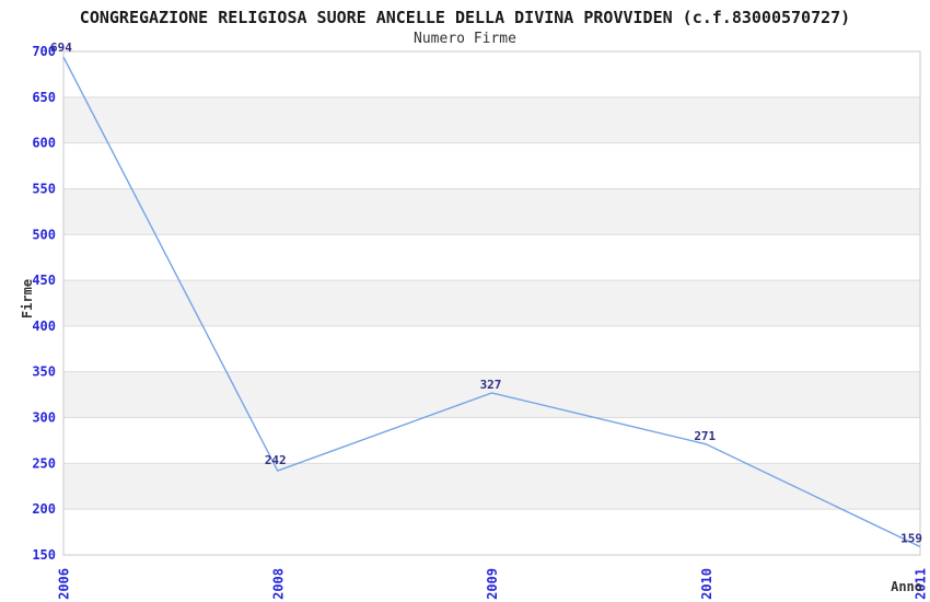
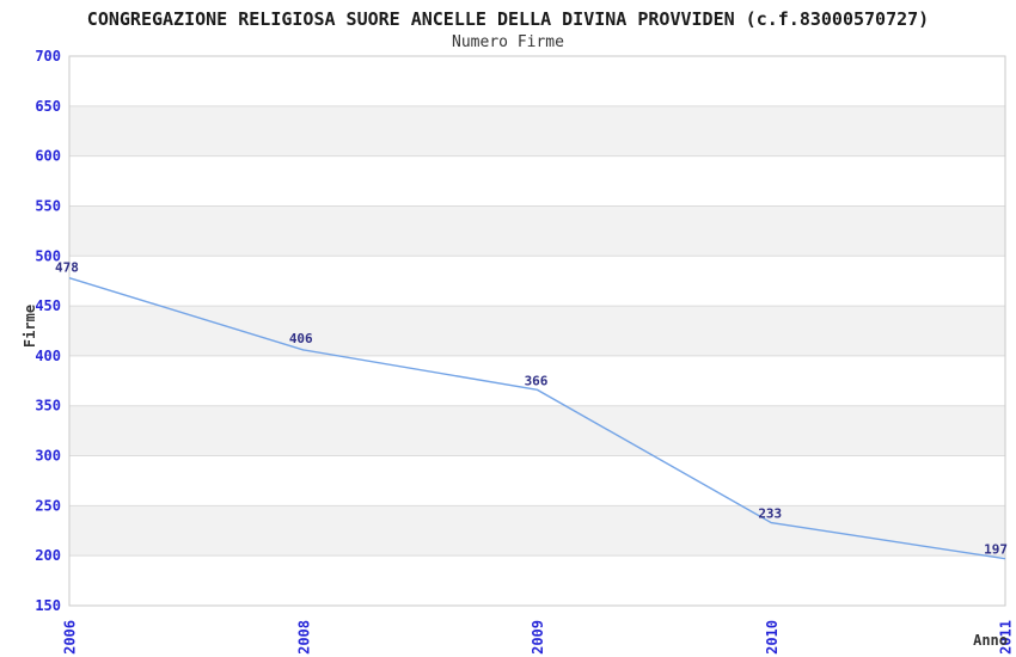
2006: 694 -> 478
2008: 242 -> 406
2009: 327 -> 366
2010: 271 -> 233
2011: 159 -> 197
